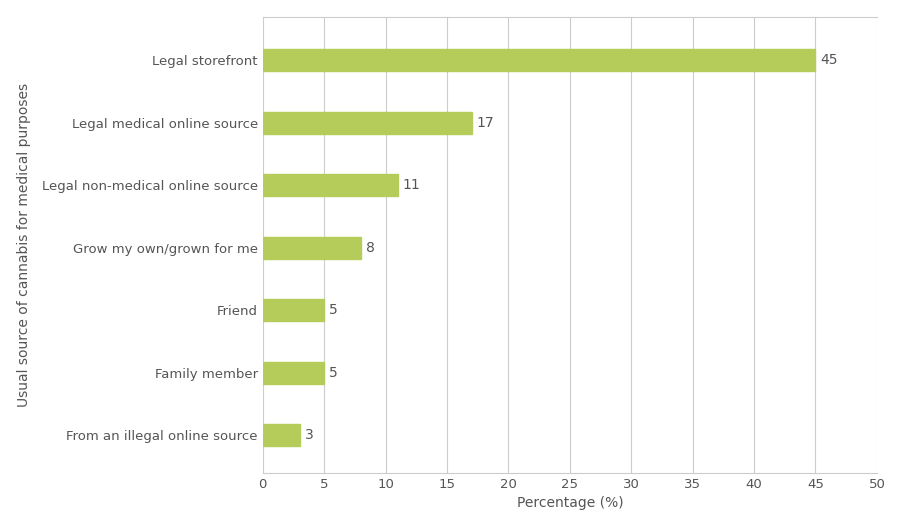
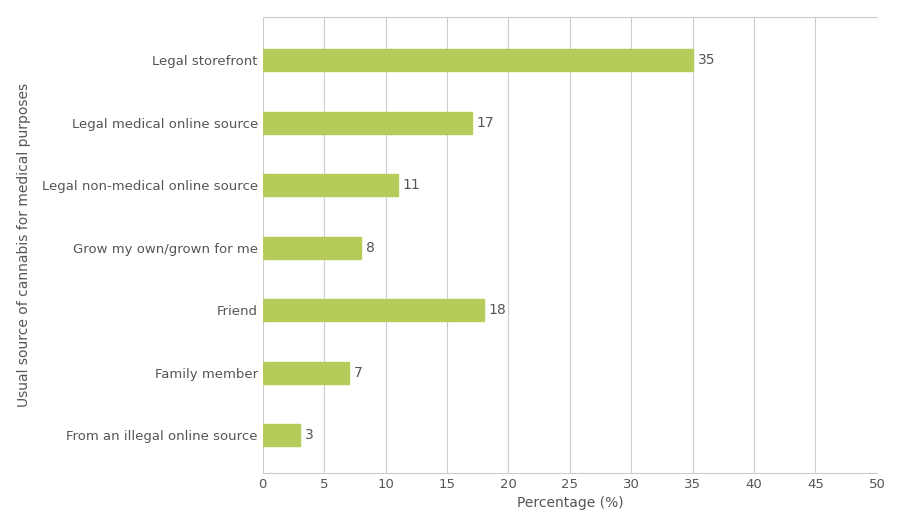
Legal storefront: 45 -> 35
Friend: 5 -> 18
Family member: 5 -> 7
